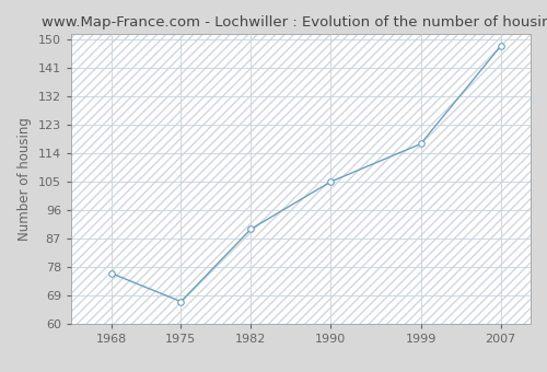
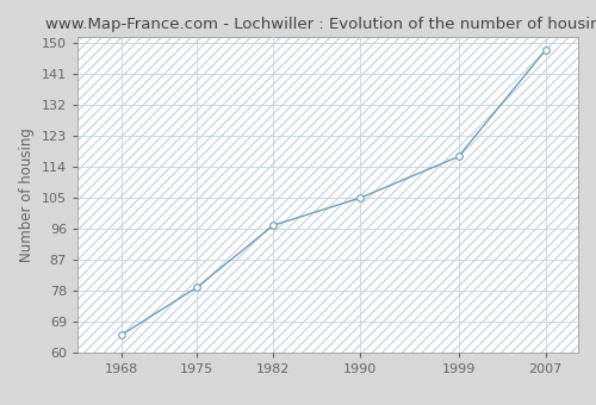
1968: 76 -> 65
1975: 67 -> 79
1982: 90 -> 97
